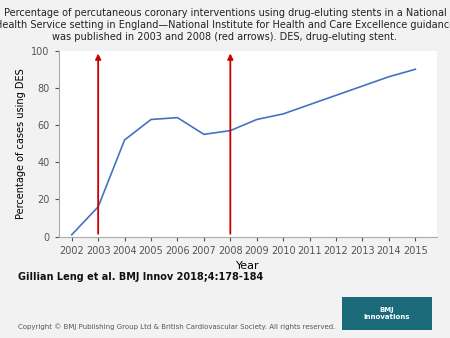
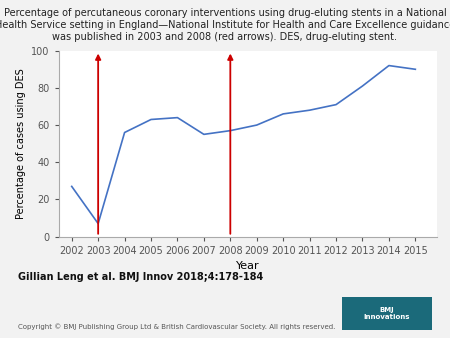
2002: 1 -> 27
2003: 16 -> 7
2004: 52 -> 56
2009: 63 -> 60
2011: 71 -> 68
2012: 76 -> 71
2014: 86 -> 92
